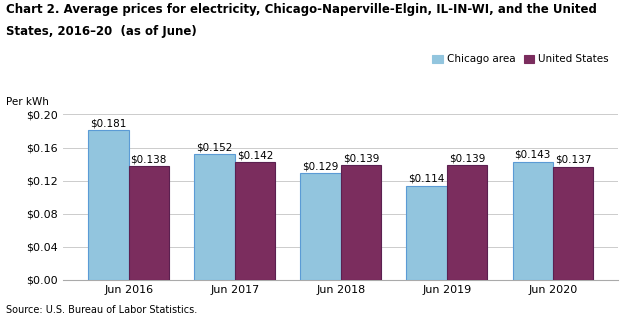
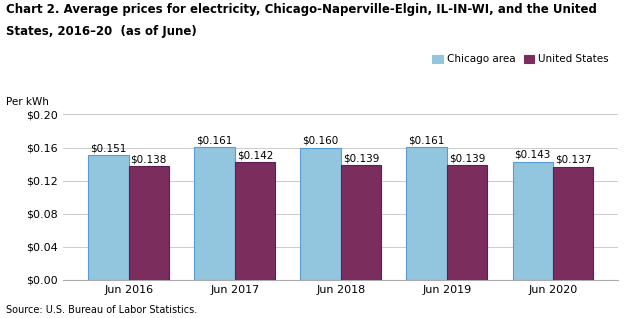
Chicago area/Jun 2016: $0.181 -> $0.151
Chicago area/Jun 2017: $0.152 -> $0.161
Chicago area/Jun 2018: $0.129 -> $0.160
Chicago area/Jun 2019: $0.114 -> $0.161
